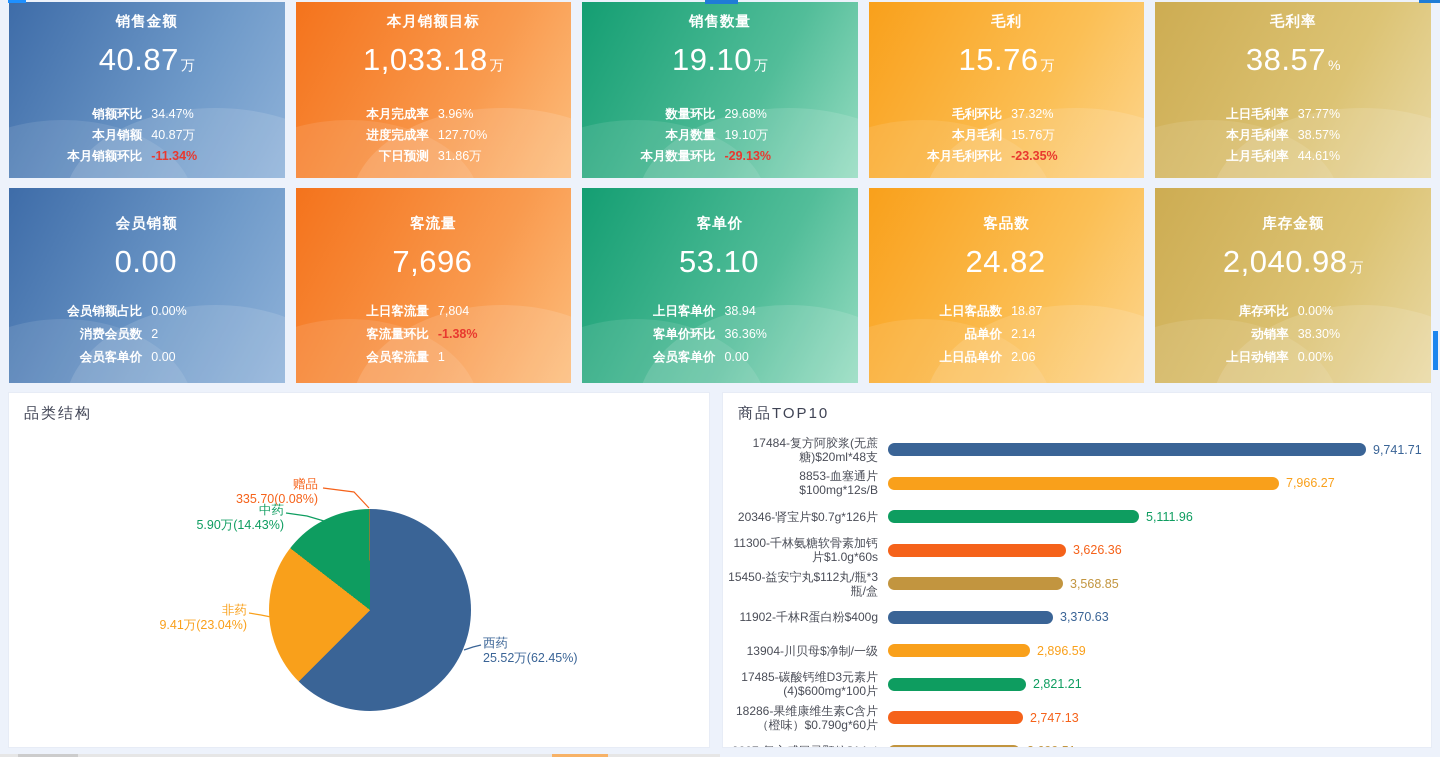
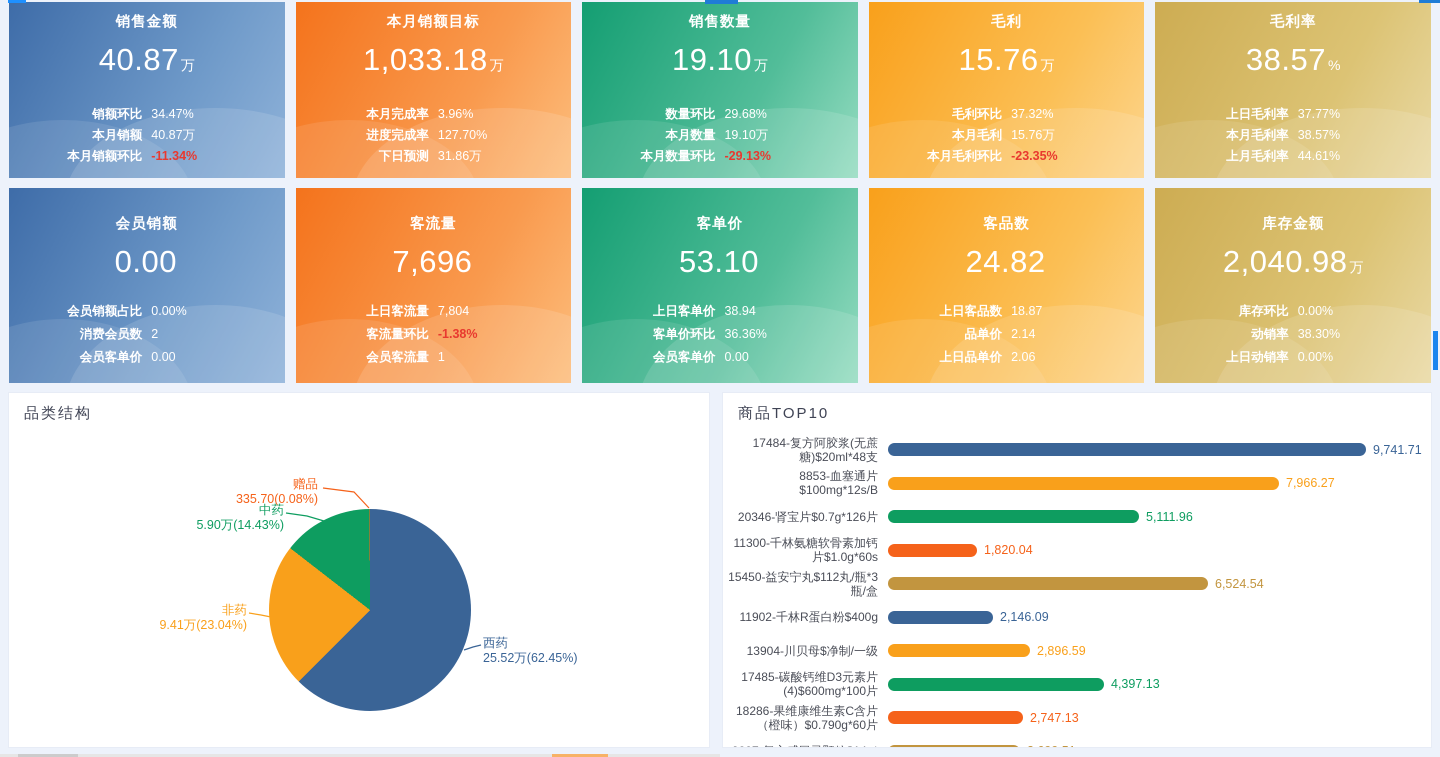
商品TOP10/11300-千林氨糖软骨素加钙片$1.0g*60s: 3,626.36 -> 1,820.04
商品TOP10/15450-益安宁丸$112丸/瓶*3瓶/盒: 3,568.85 -> 6,524.54
商品TOP10/11902-千林R蛋白粉$400g: 3,370.63 -> 2,146.09
商品TOP10/17485-碳酸钙维D3元素片(4)$600mg*100片: 2,821.21 -> 4,397.13
